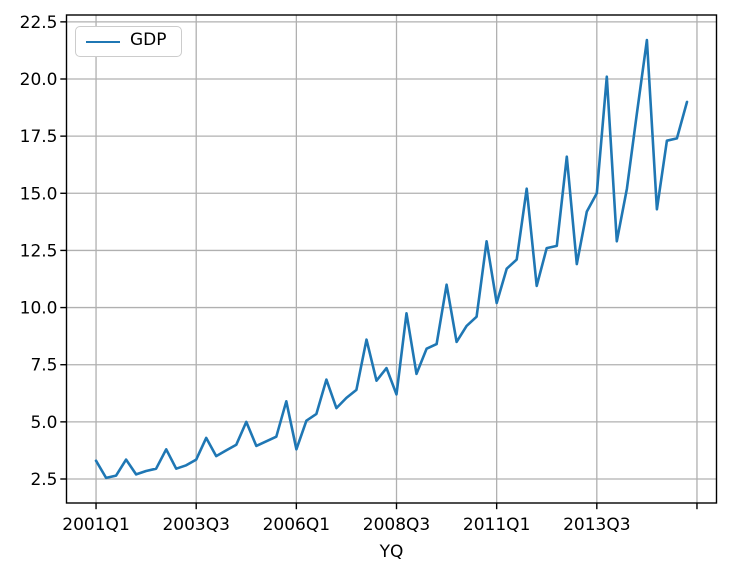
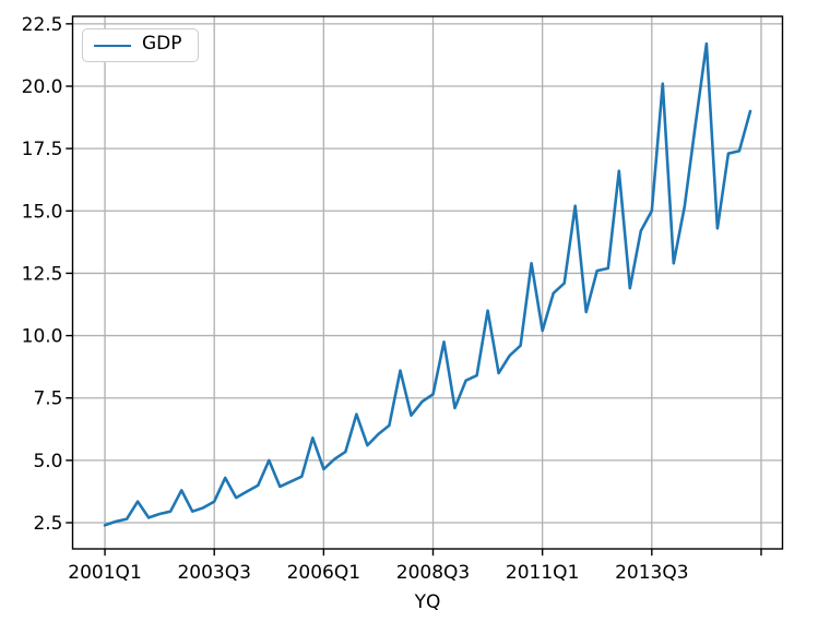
2001Q1: 3.3 -> 2.4
2006Q1: 3.8 -> 4.7
2008Q3: 6.2 -> 7.7
